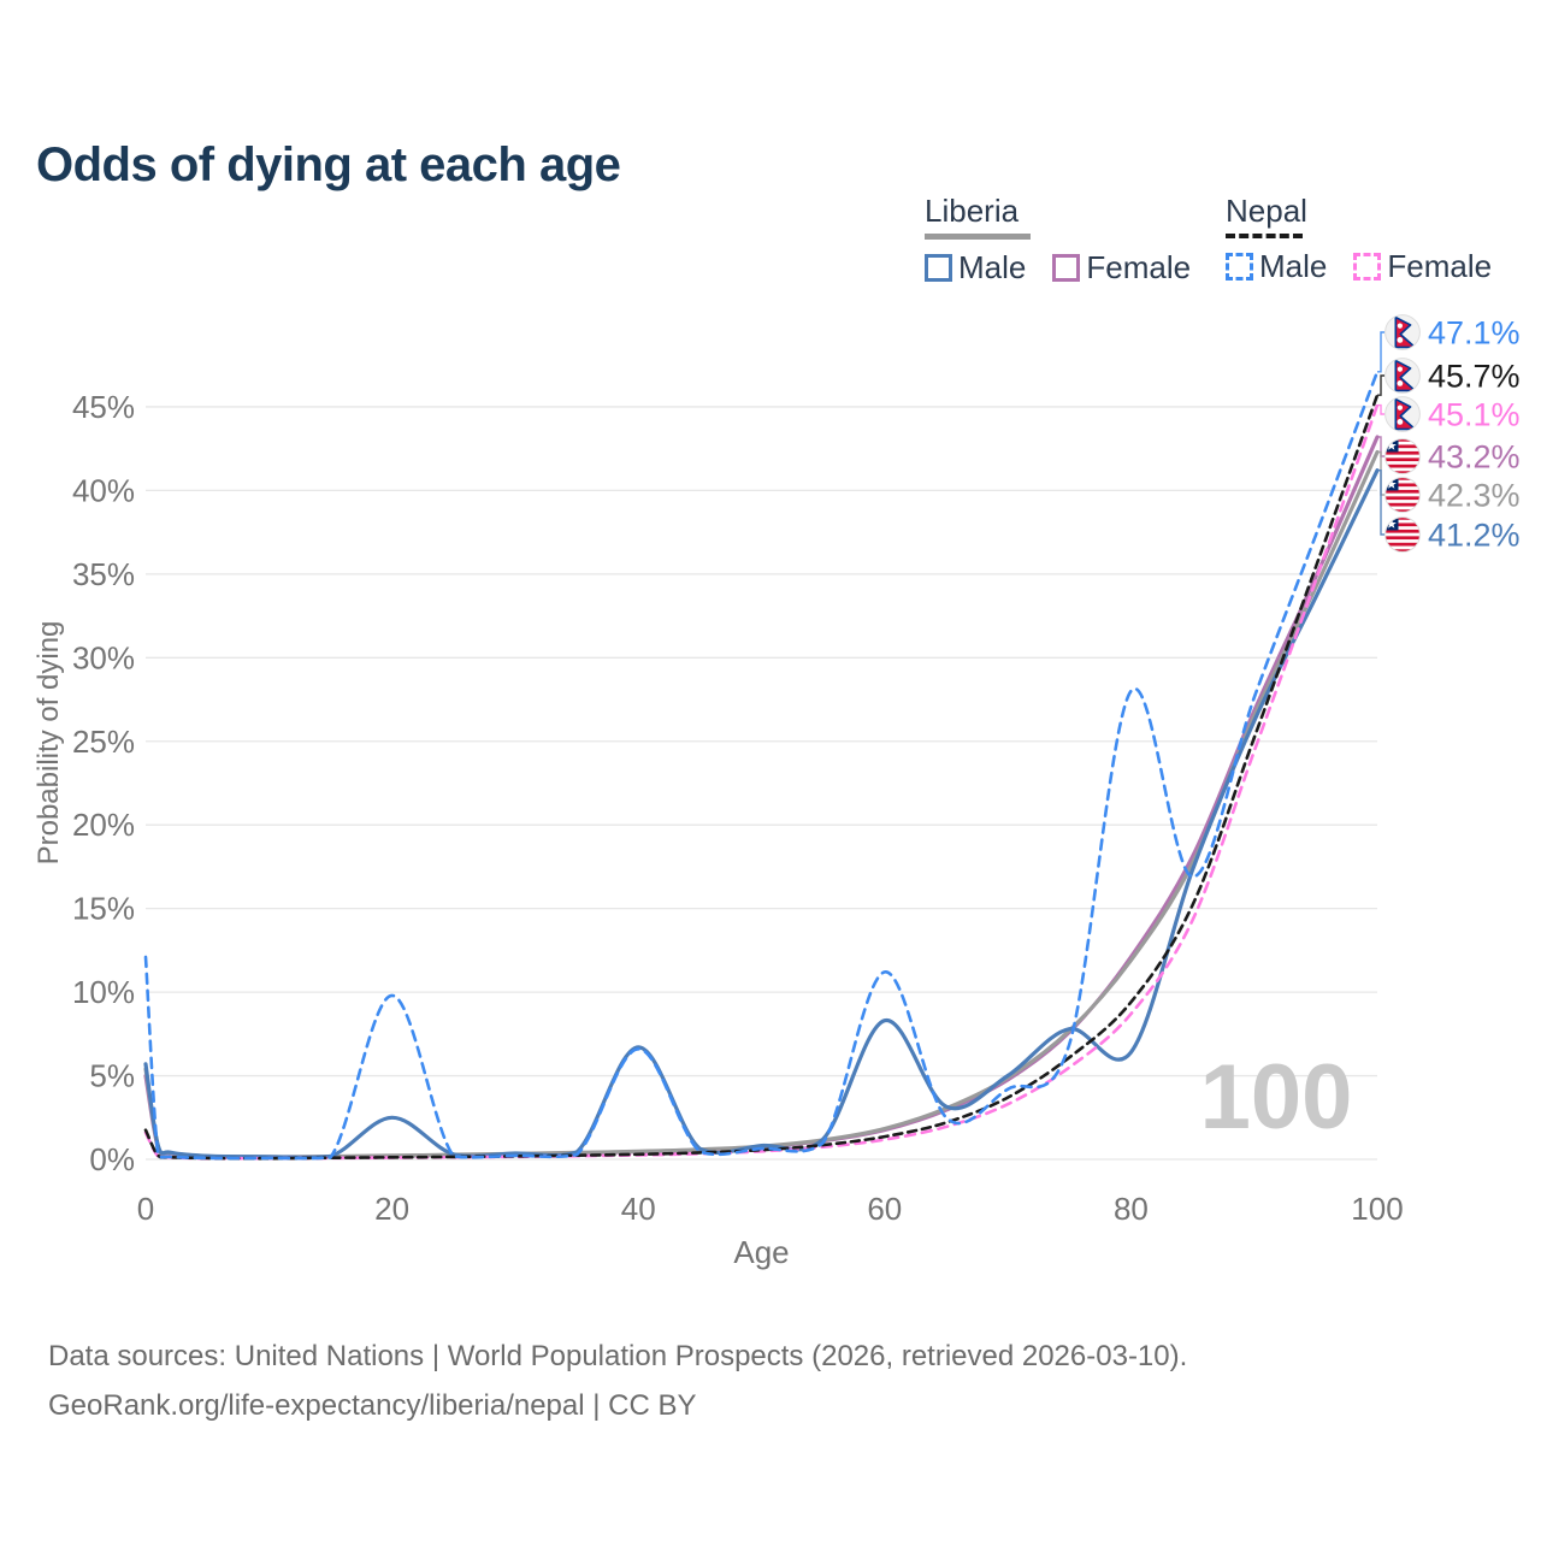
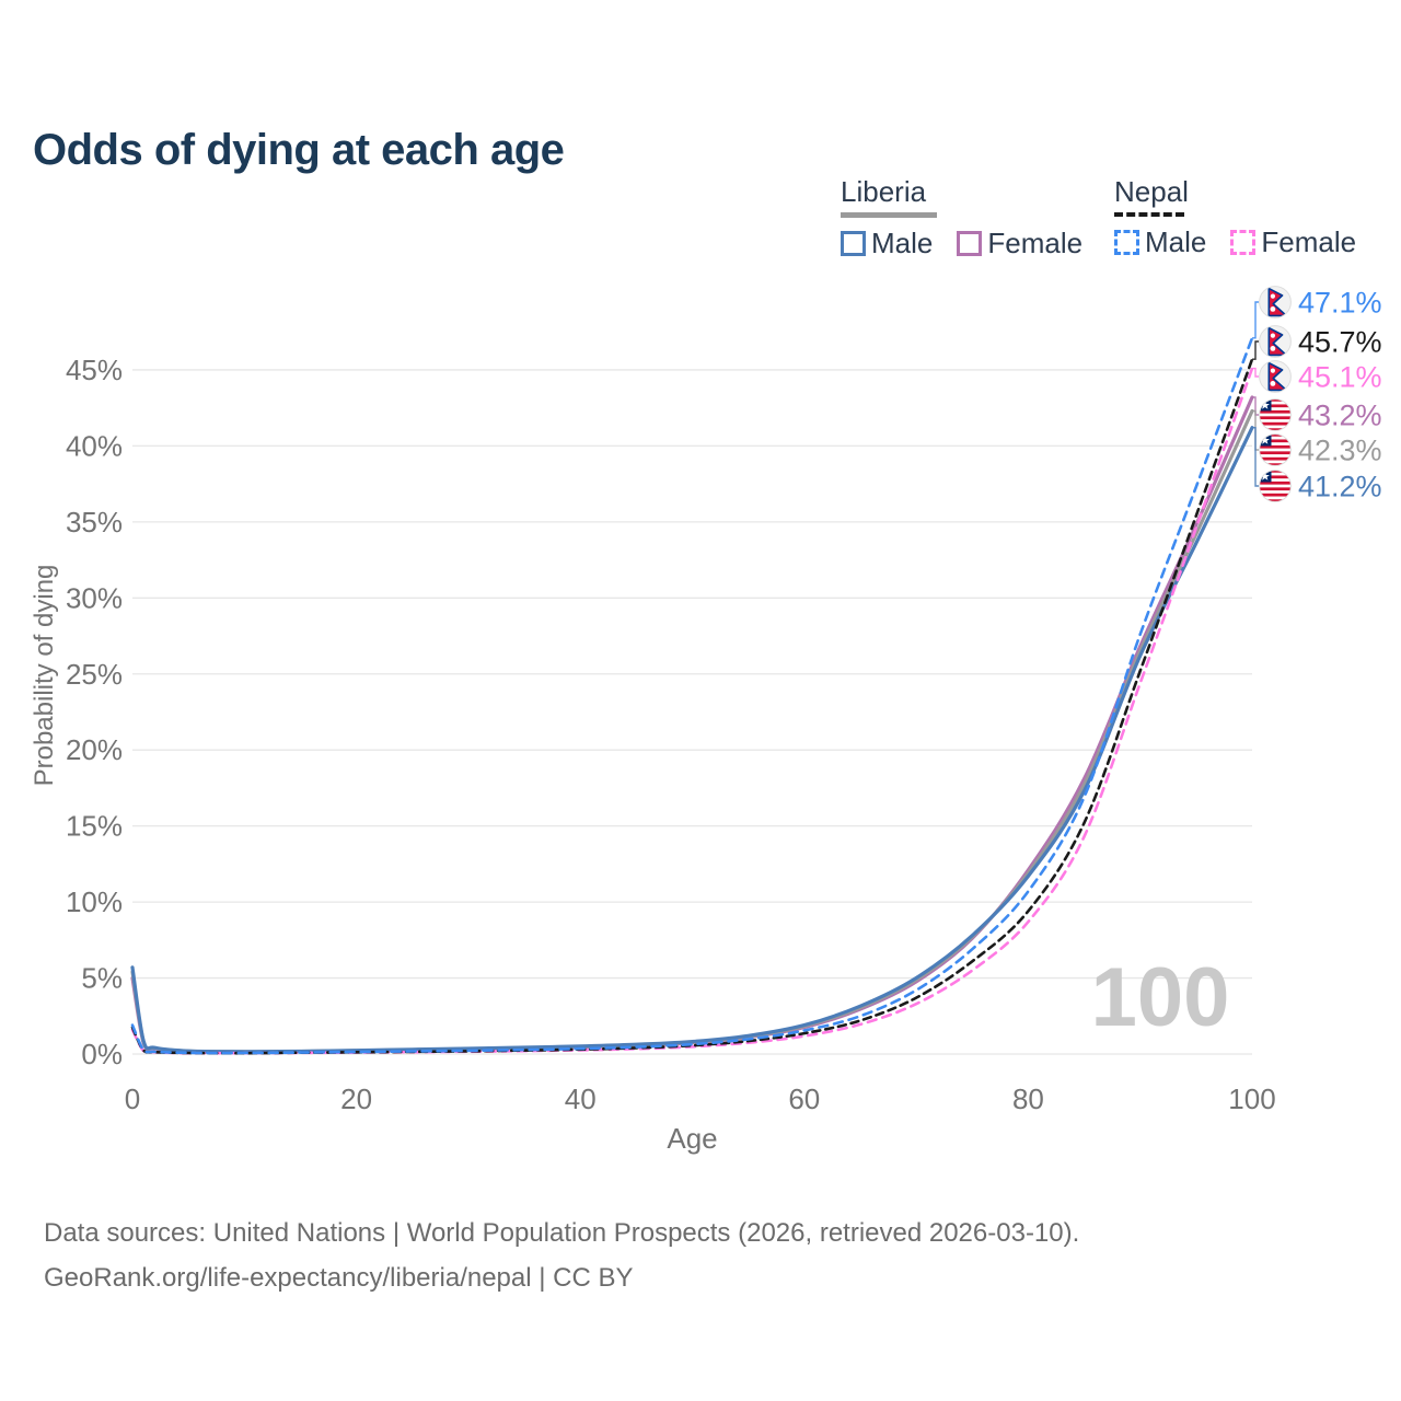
Nepal Male/0: 12.1% -> 1.9%
Liberia Male/20: 2.5% -> 0.2%
Nepal Male/20: 9.8% -> 0.1%
Liberia Male/40: 6.7% -> 0.5%
Nepal Male/40: 6.6% -> 0.3%
Liberia Male/60: 8.3% -> 1.9%
Nepal Male/60: 11.2% -> 1.6%
Liberia Male/80: 6.4% -> 11.7%
Nepal Male/80: 28.0% -> 10.7%
